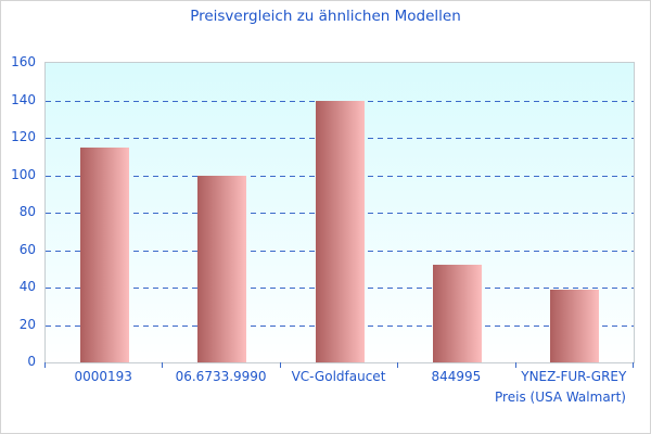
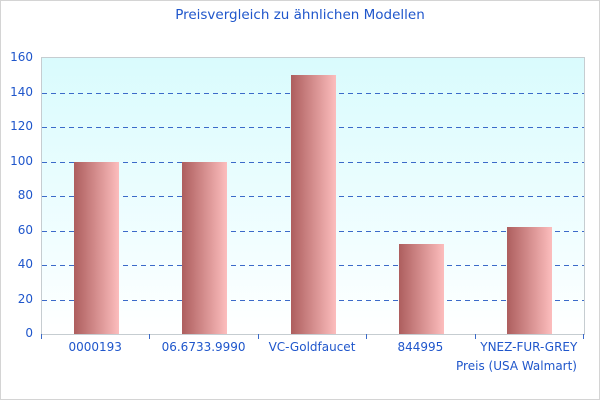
0000193: 115 -> 100
VC-Goldfaucet: 140 -> 150
YNEZ-FUR-GREY: 39 -> 62
